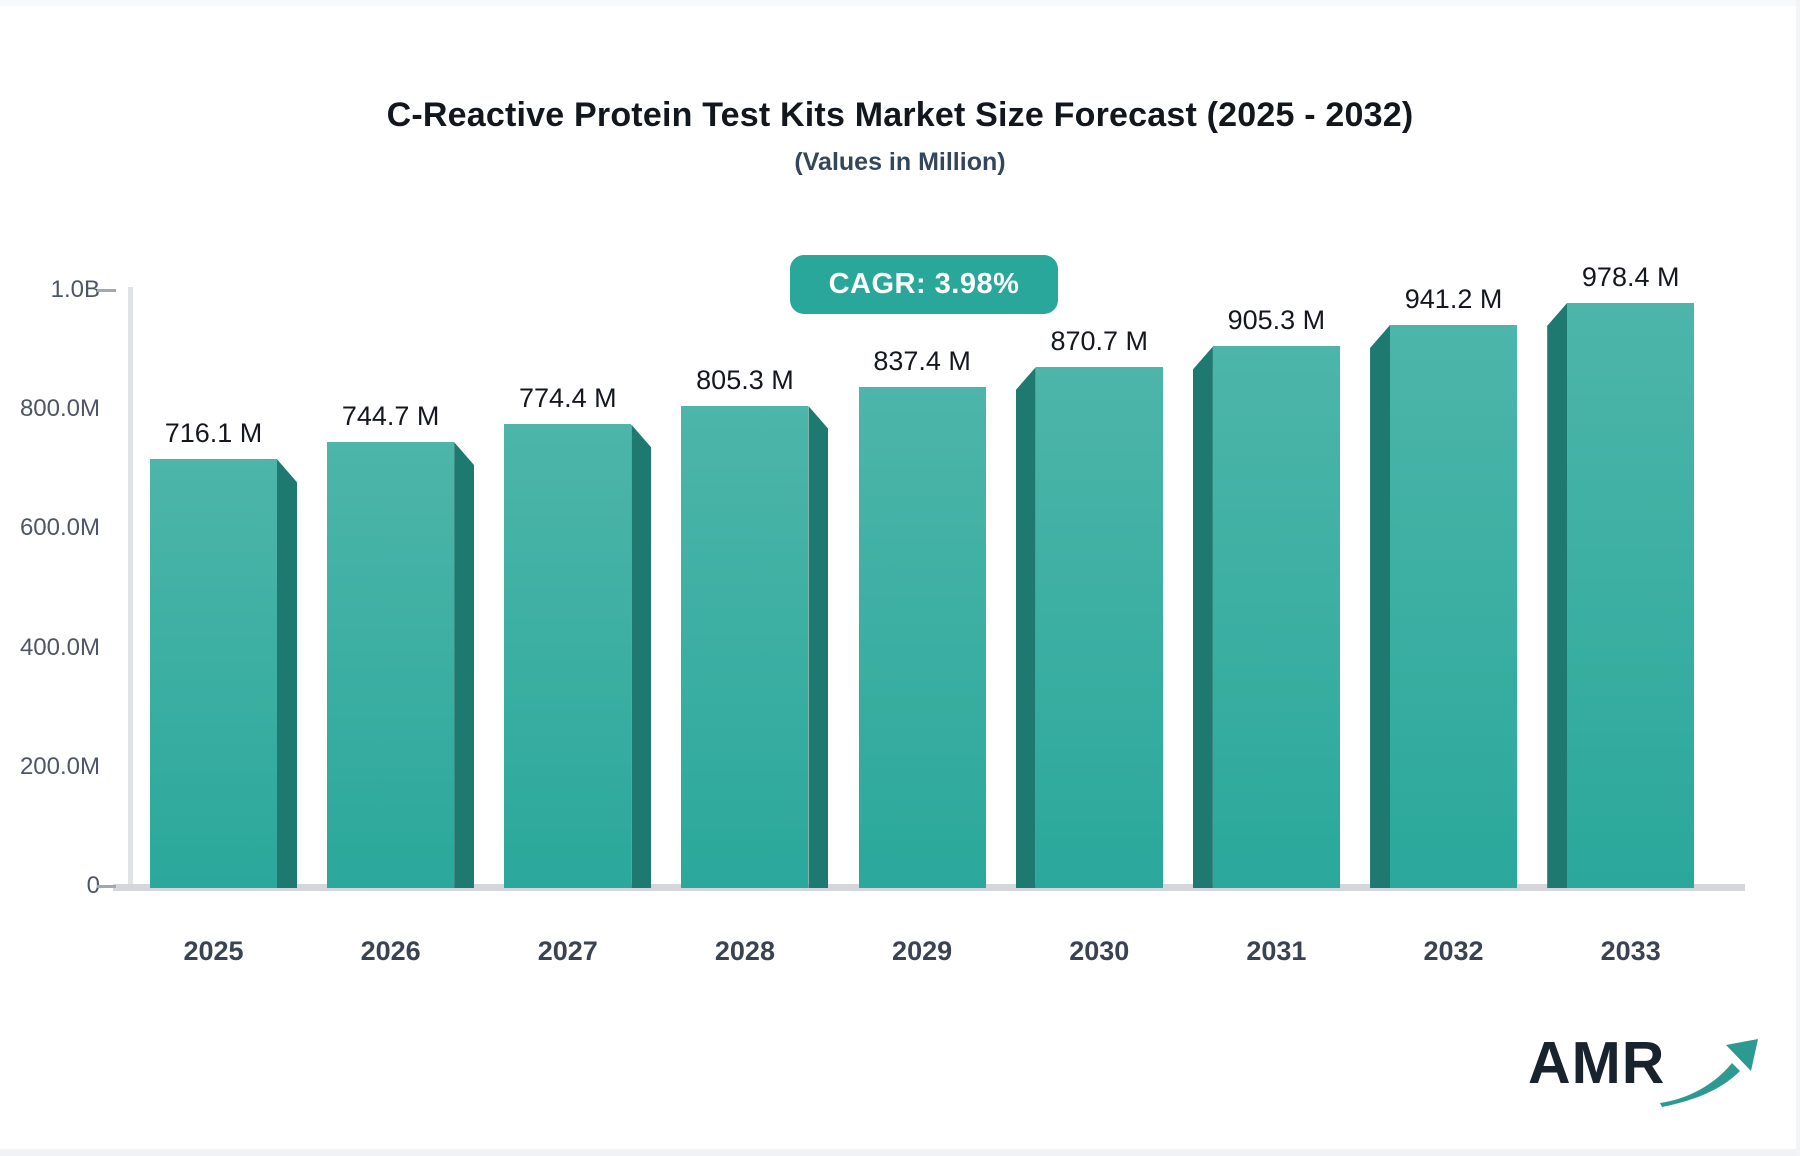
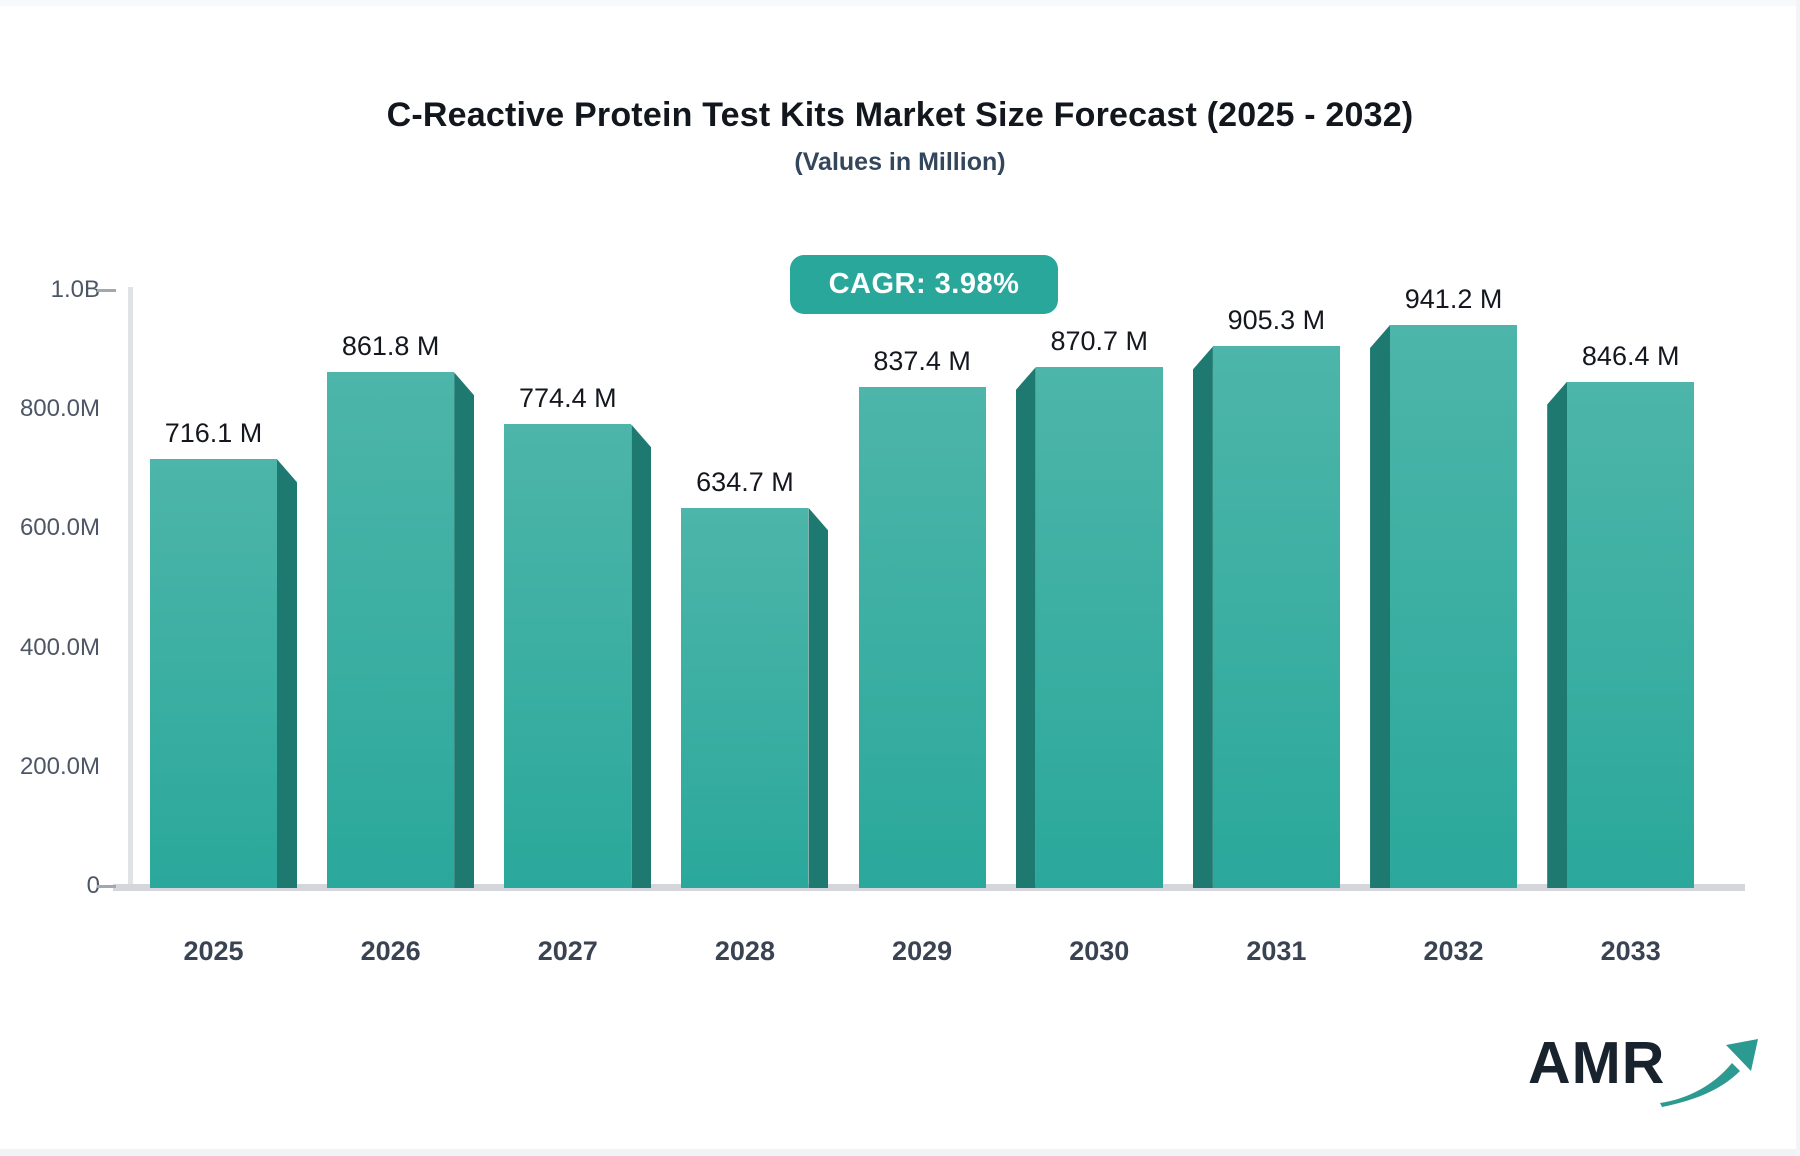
2026: 744.7 -> 861.8
2028: 805.3 -> 634.7
2033: 978.4 -> 846.4
